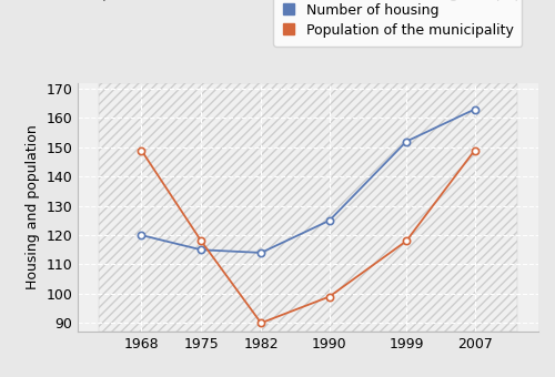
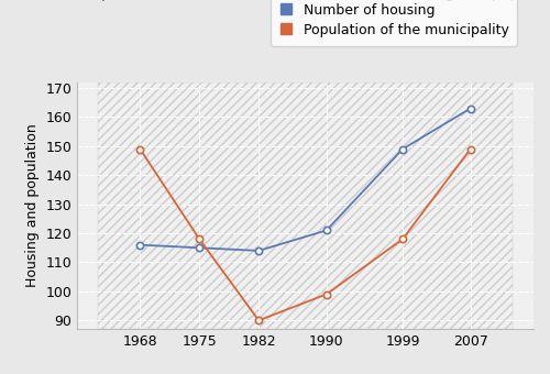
Number of housing/1968: 120 -> 116
Number of housing/1990: 125 -> 121
Number of housing/1999: 152 -> 149
